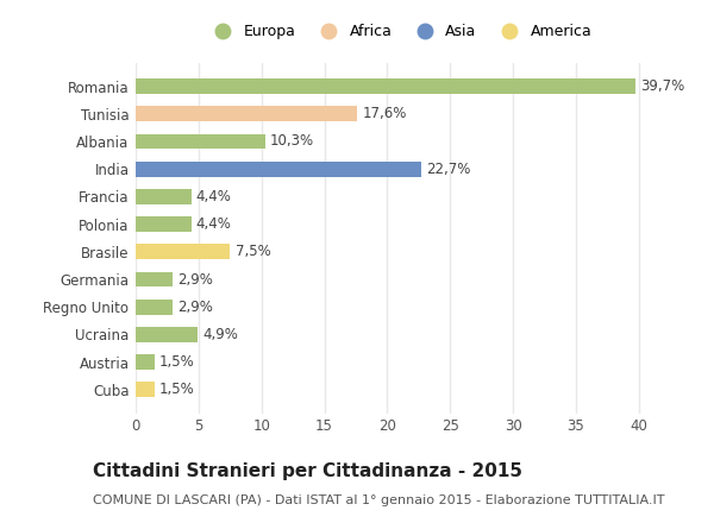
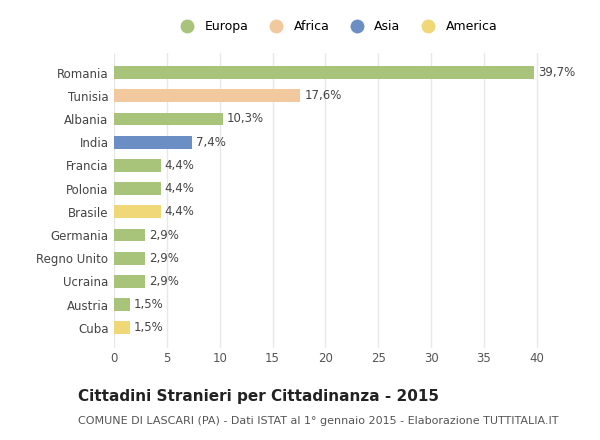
India: 22,7% -> 7,4%
Brasile: 7,5% -> 4,4%
Ucraina: 4,9% -> 2,9%
